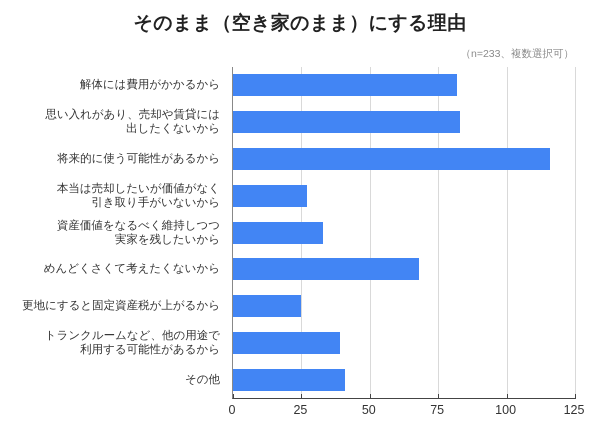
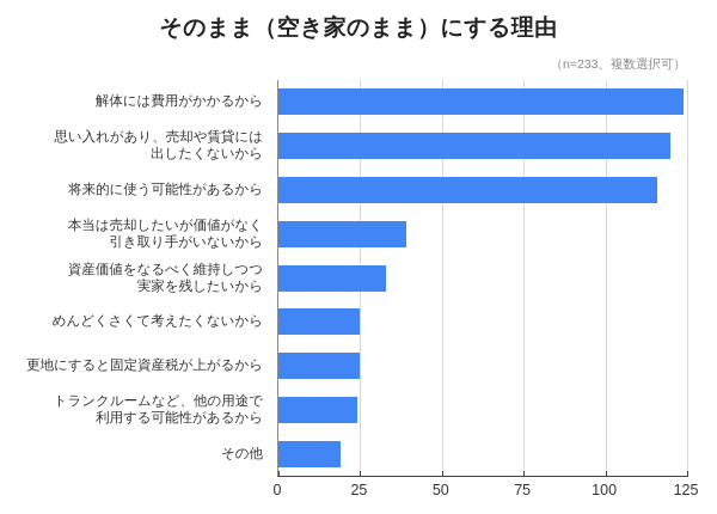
解体には費用がかかるから: 82 -> 124
思い入れがあり、売却や賃貸には 出したくないから: 83 -> 120
本当は売却したいが価値がなく 引き取り手がいないから: 27 -> 39
めんどくさくて考えたくないから: 68 -> 25
トランクルームなど、他の用途で 利用する可能性があるから: 39 -> 24
その他: 41 -> 19
